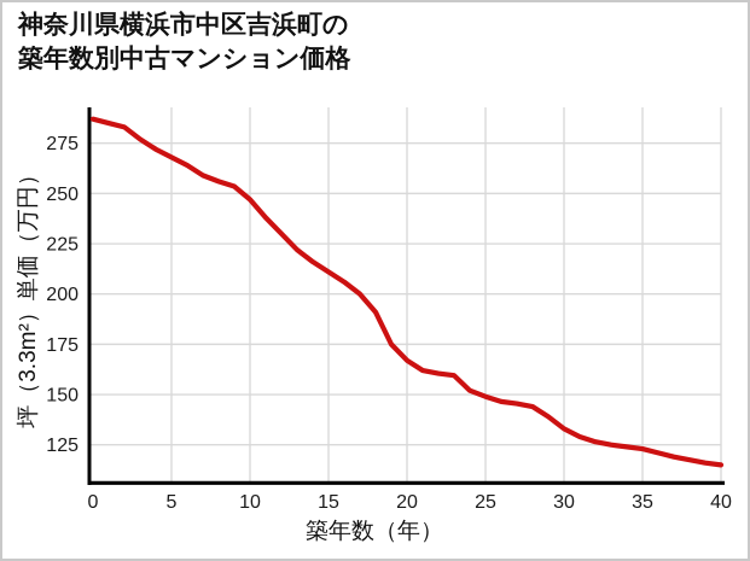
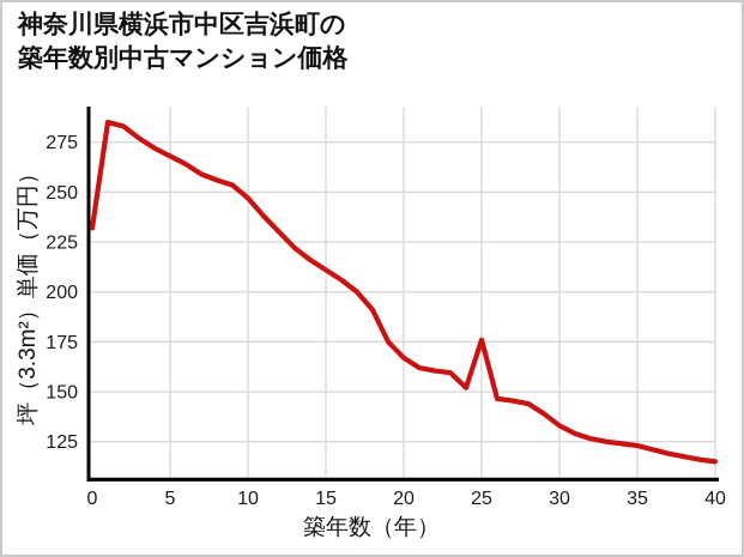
0: 287 -> 232
25: 149 -> 176
